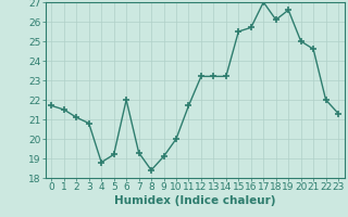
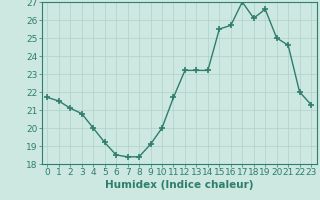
4: 18.8 -> 20.0
6: 22.0 -> 18.5
7: 19.3 -> 18.4
